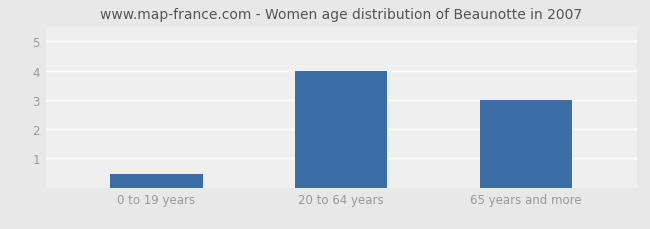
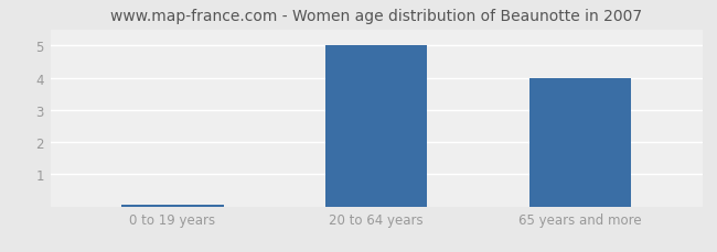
0 to 19 years: 0.45 -> 0.05
20 to 64 years: 4.00 -> 5.00
65 years and more: 3.00 -> 4.00
